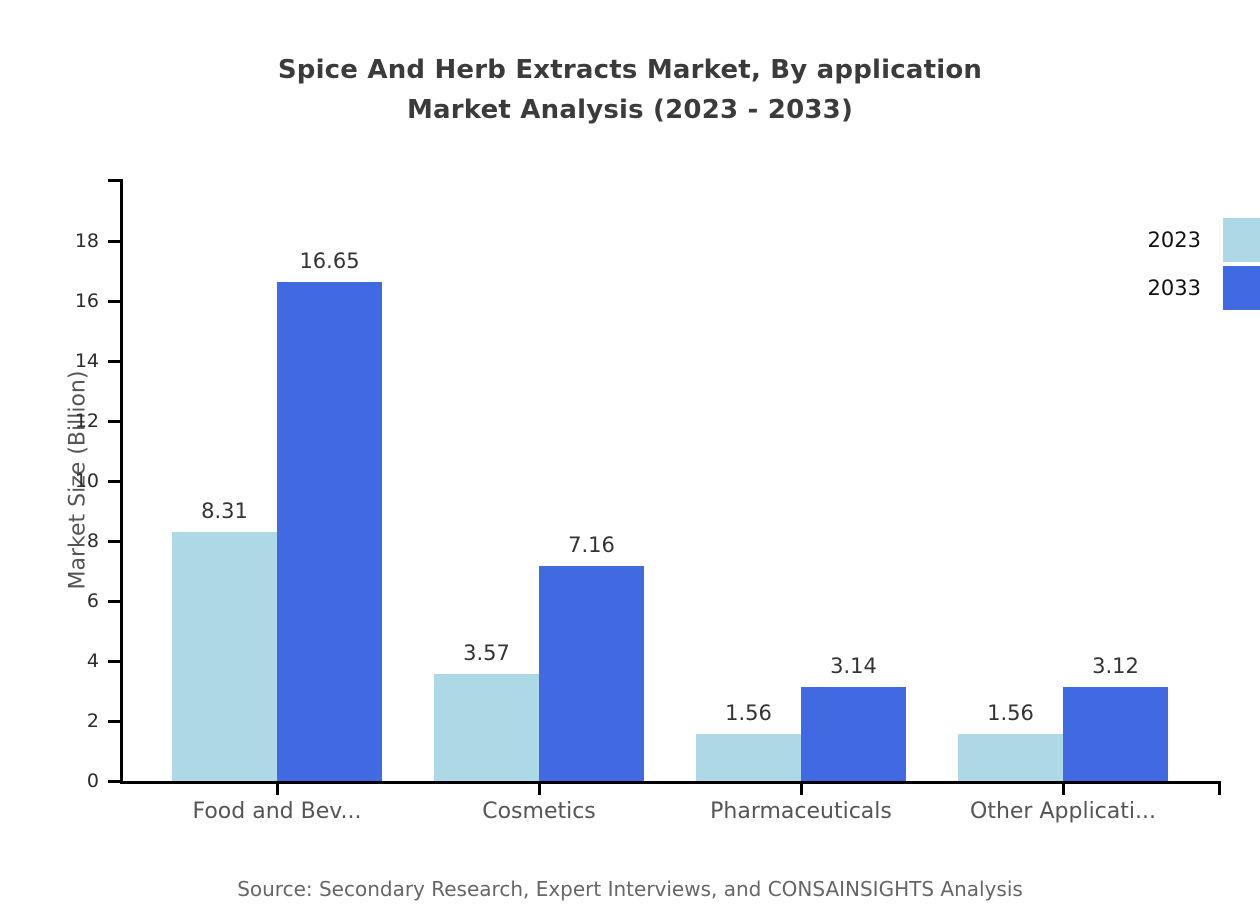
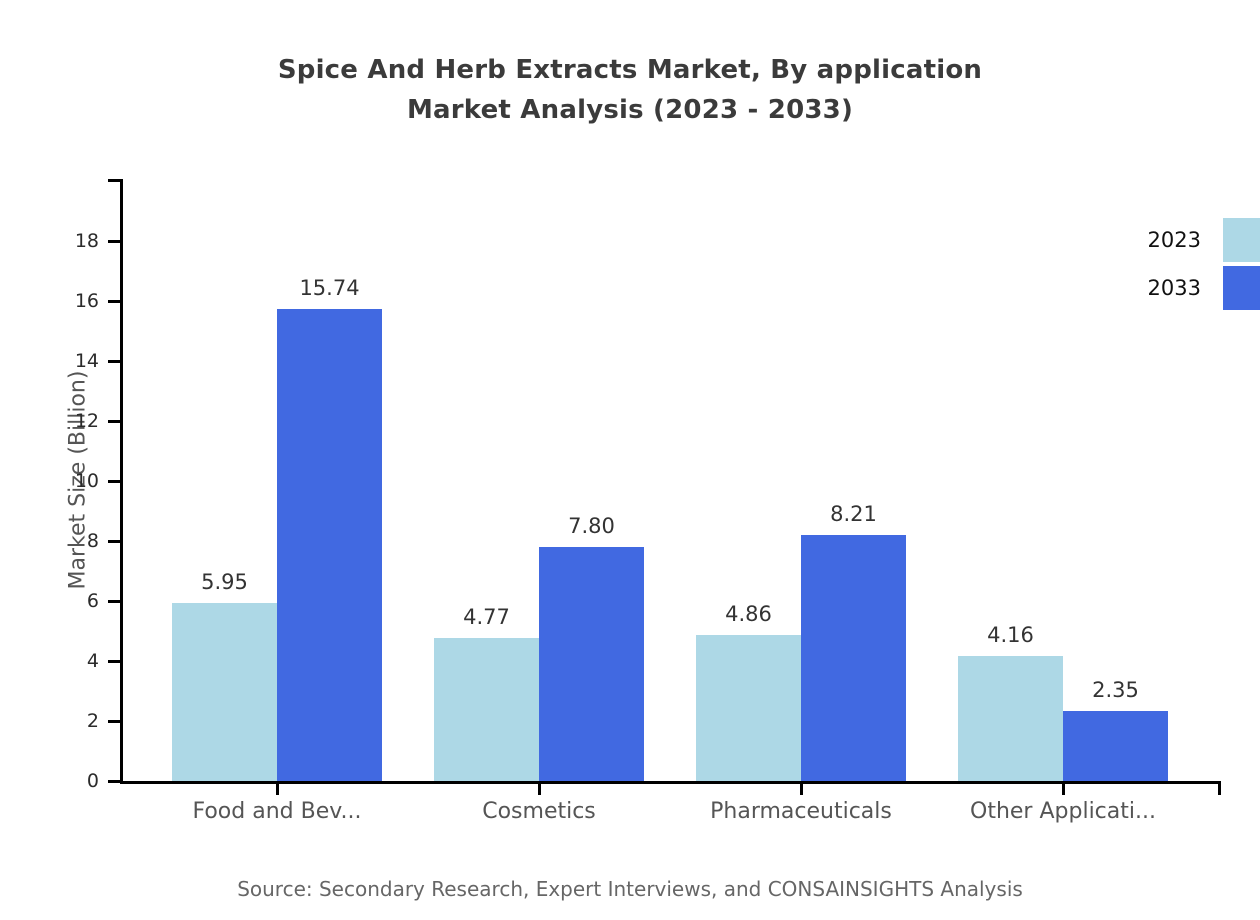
2023/Food and Bev...: 8.31 -> 5.95
2033/Food and Bev...: 16.65 -> 15.74
2023/Cosmetics: 3.57 -> 4.77
2033/Cosmetics: 7.16 -> 7.80
2023/Pharmaceuticals: 1.56 -> 4.86
2033/Pharmaceuticals: 3.14 -> 8.21
2023/Other Applicati...: 1.56 -> 4.16
2033/Other Applicati...: 3.12 -> 2.35
